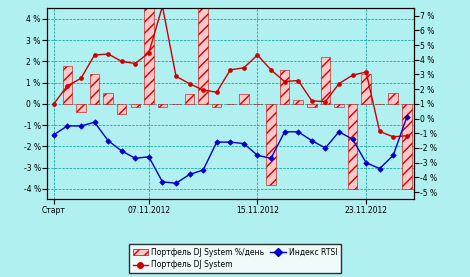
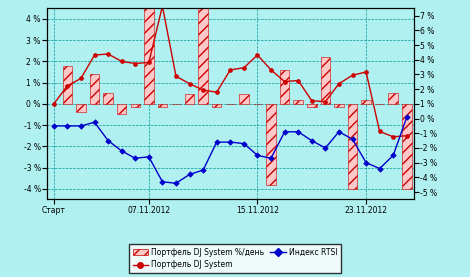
Индекс RTSI/Старт: -1.1 % -> -0.5 %
Портфель DJ System/07.11.2012: 2.40 % -> 1.95 %
Портфель DJ System %/день/23.11.2012: 1.40 % -> 0.20 %
